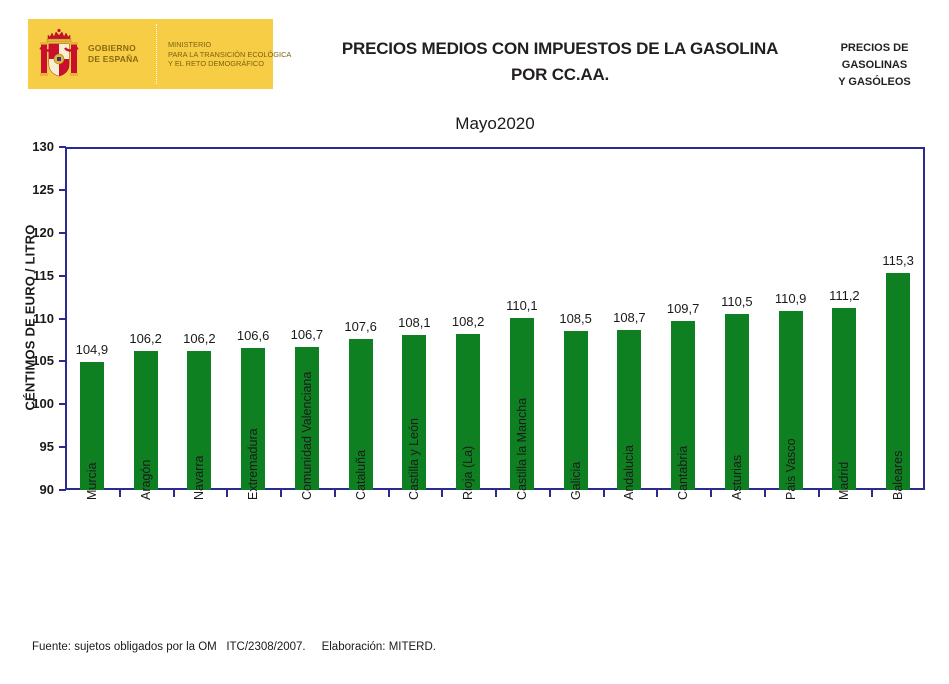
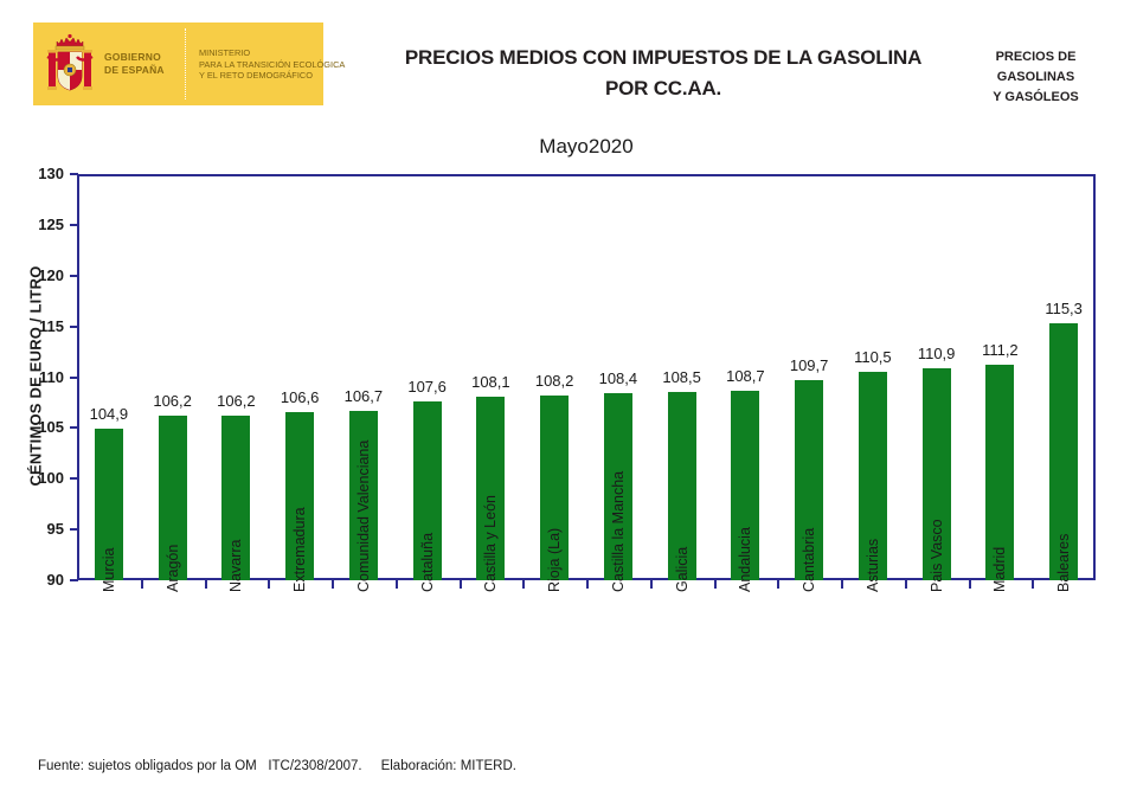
Castilla la Mancha: 110,1 -> 108,4
